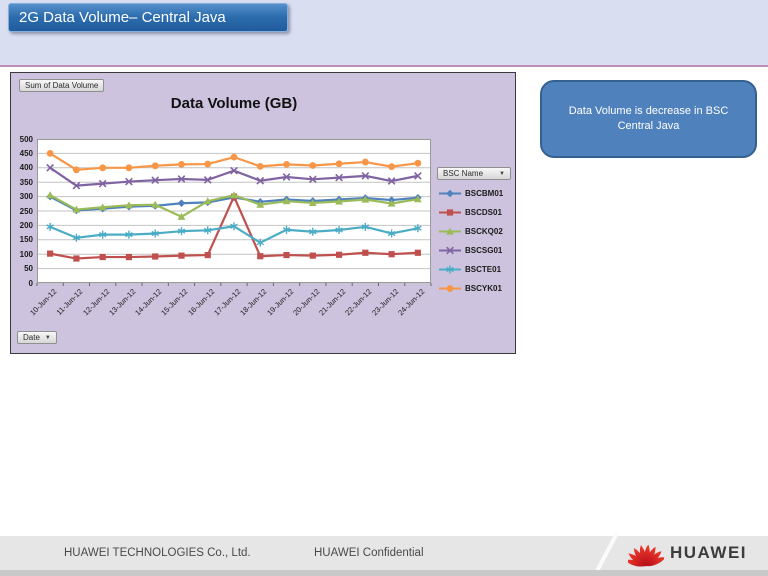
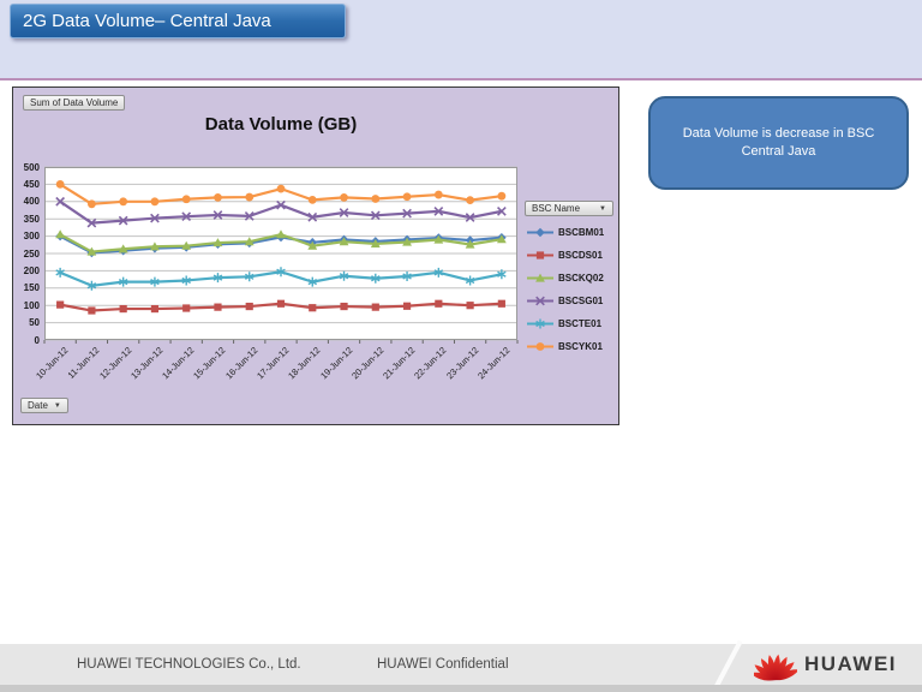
BSCKQ02/15-Jun-12: 230 -> 280
BSCDS01/17-Jun-12: 300 -> 100
BSCTE01/18-Jun-12: 140 -> 170
